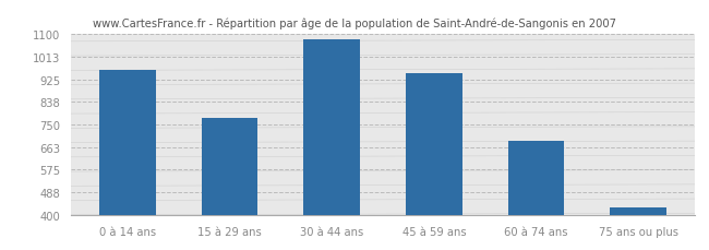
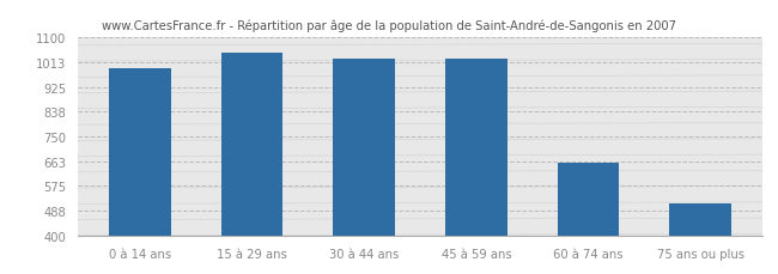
0 à 14 ans: 963 -> 990
15 à 29 ans: 775 -> 1045
30 à 44 ans: 1080 -> 1025
45 à 59 ans: 950 -> 1025
60 à 74 ans: 685 -> 655
75 ans ou plus: 430 -> 515
